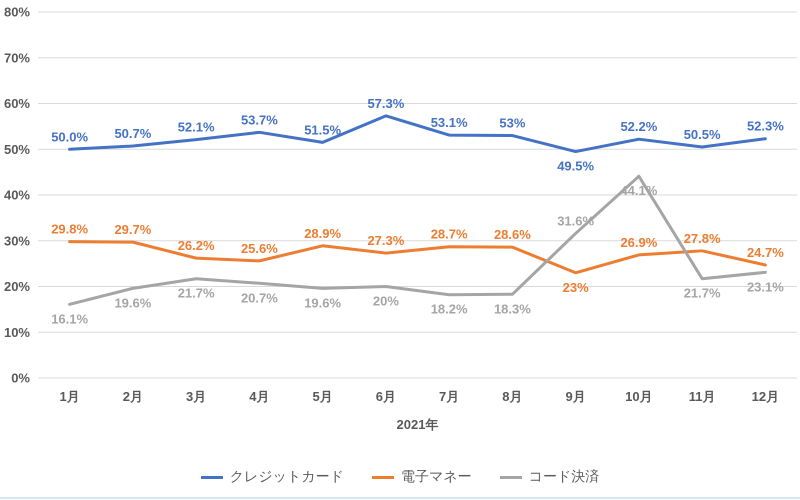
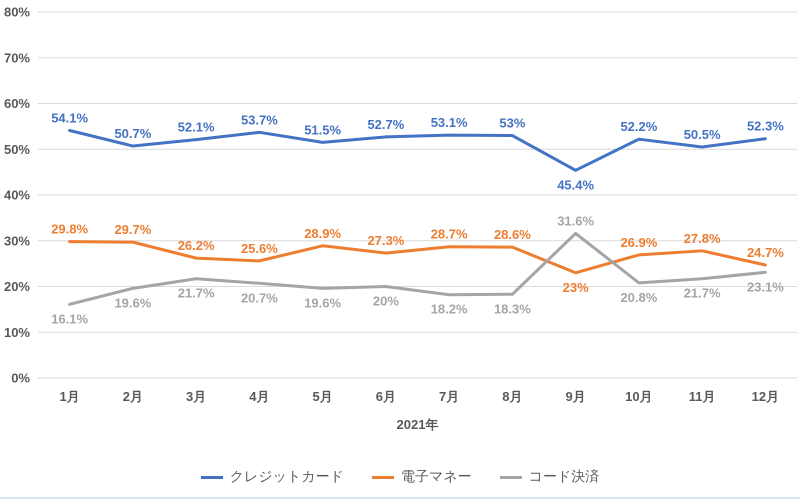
クレジットカード/1月: 50.0% -> 54.1%
クレジットカード/6月: 57.3% -> 52.7%
クレジットカード/9月: 49.5% -> 45.4%
コード決済/10月: 44.1% -> 20.8%
